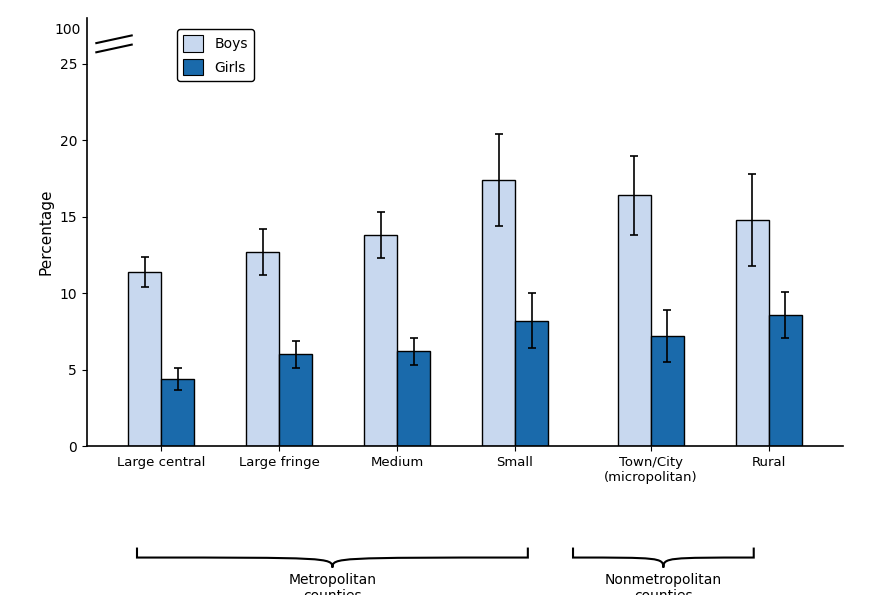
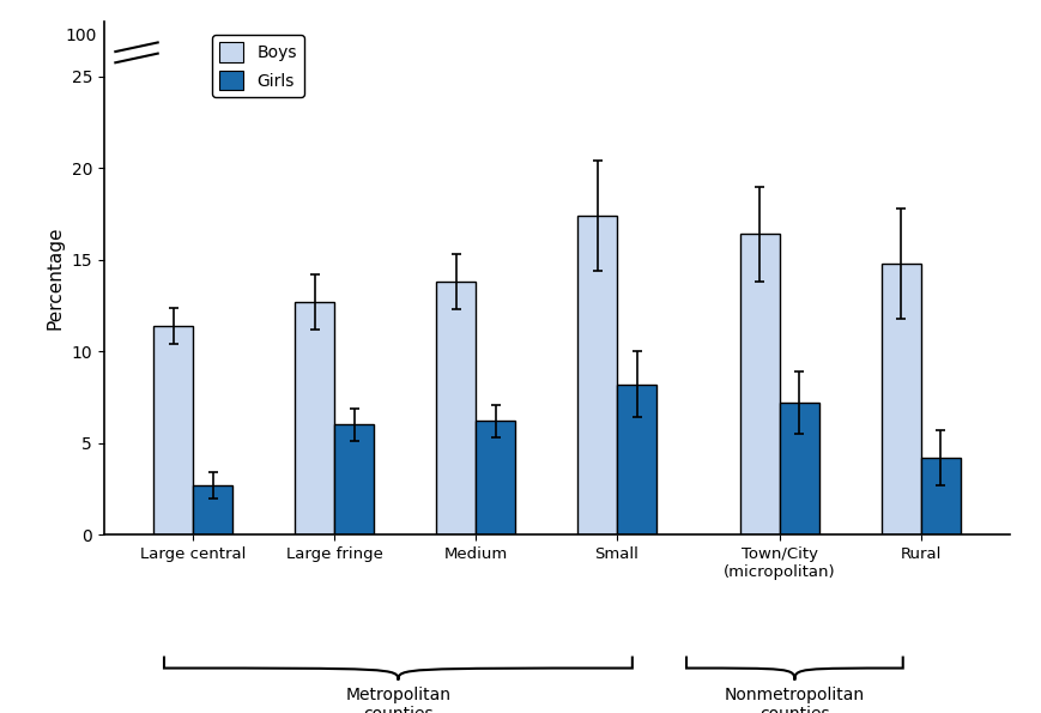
Girls/Large central: 4.4 -> 2.7
Girls/Rural: 8.6 -> 4.2
